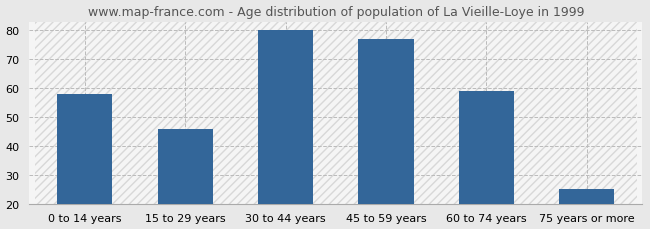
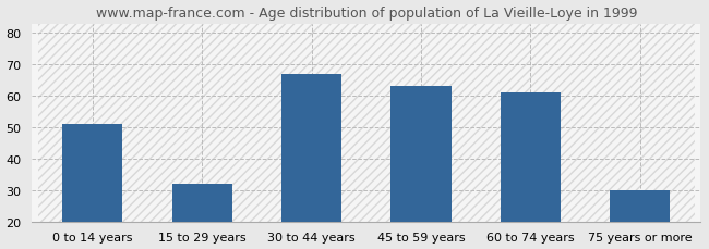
0 to 14 years: 58 -> 51
15 to 29 years: 46 -> 32
30 to 44 years: 80 -> 67
45 to 59 years: 77 -> 63
60 to 74 years: 59 -> 61
75 years or more: 25 -> 30
